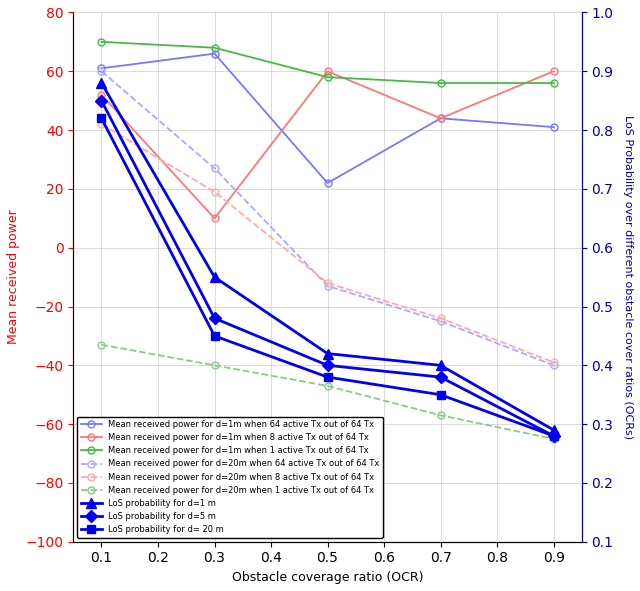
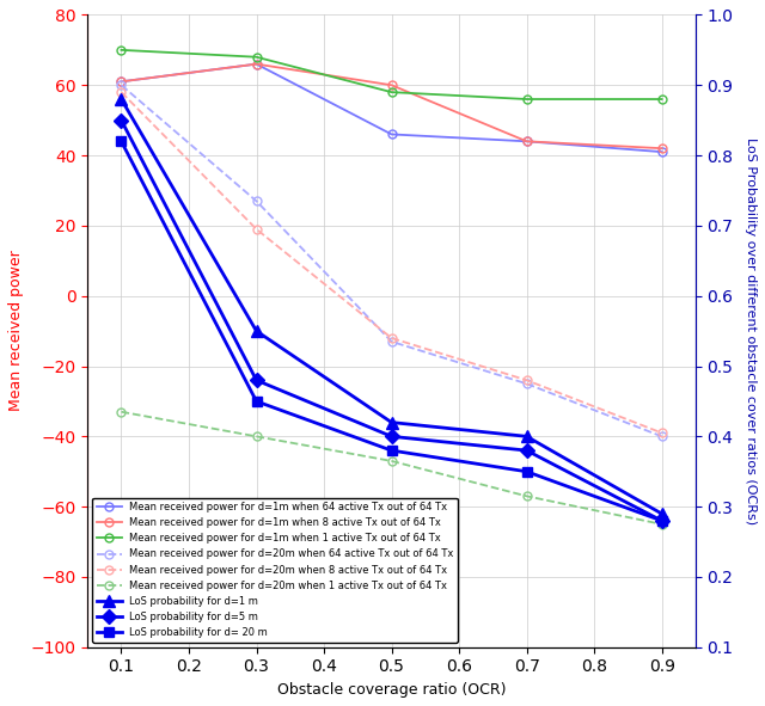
Mean received power for d=1m when 8 active Tx out of 64 Tx/0.1: 52 -> 61
Mean received power for d=20m when 8 active Tx out of 64 Tx/0.1: 42 -> 58
Mean received power for d=1m when 8 active Tx out of 64 Tx/0.3: 10 -> 66
Mean received power for d=1m when 64 active Tx out of 64 Tx/0.5: 22 -> 46
Mean received power for d=1m when 8 active Tx out of 64 Tx/0.9: 60 -> 42
